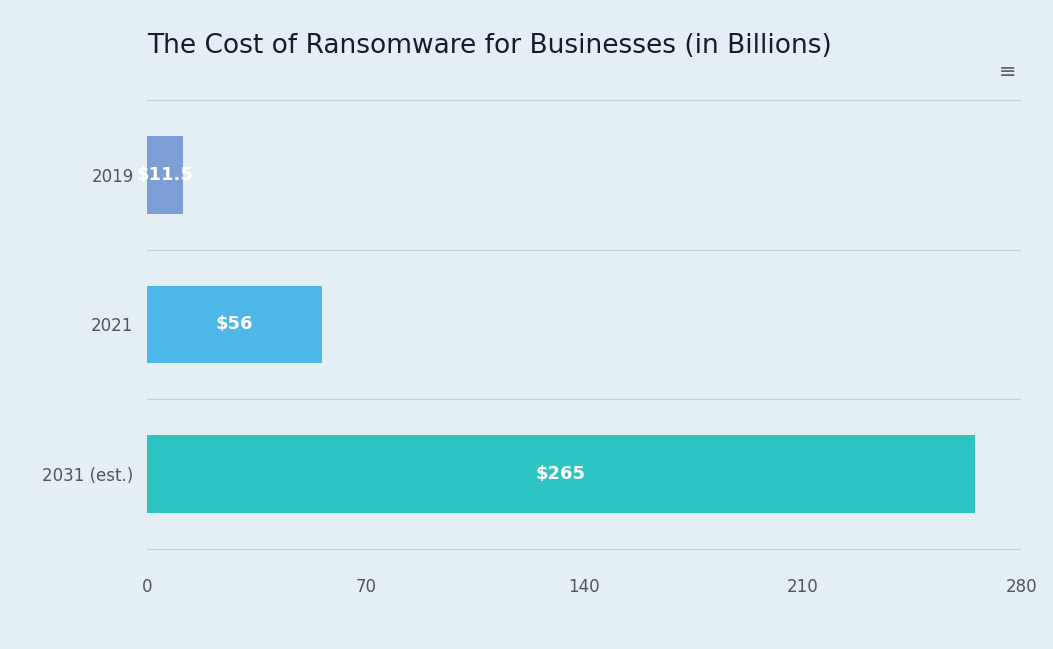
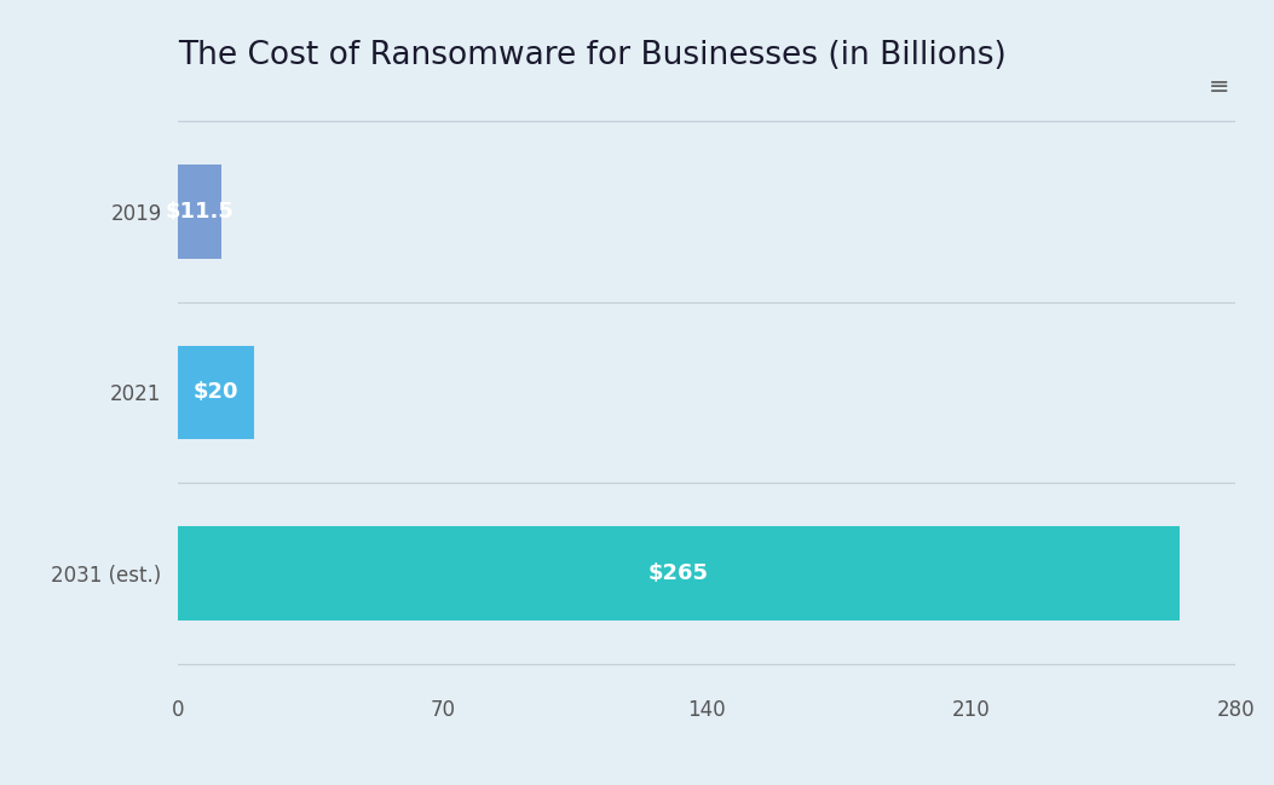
2021: $56 -> $20
